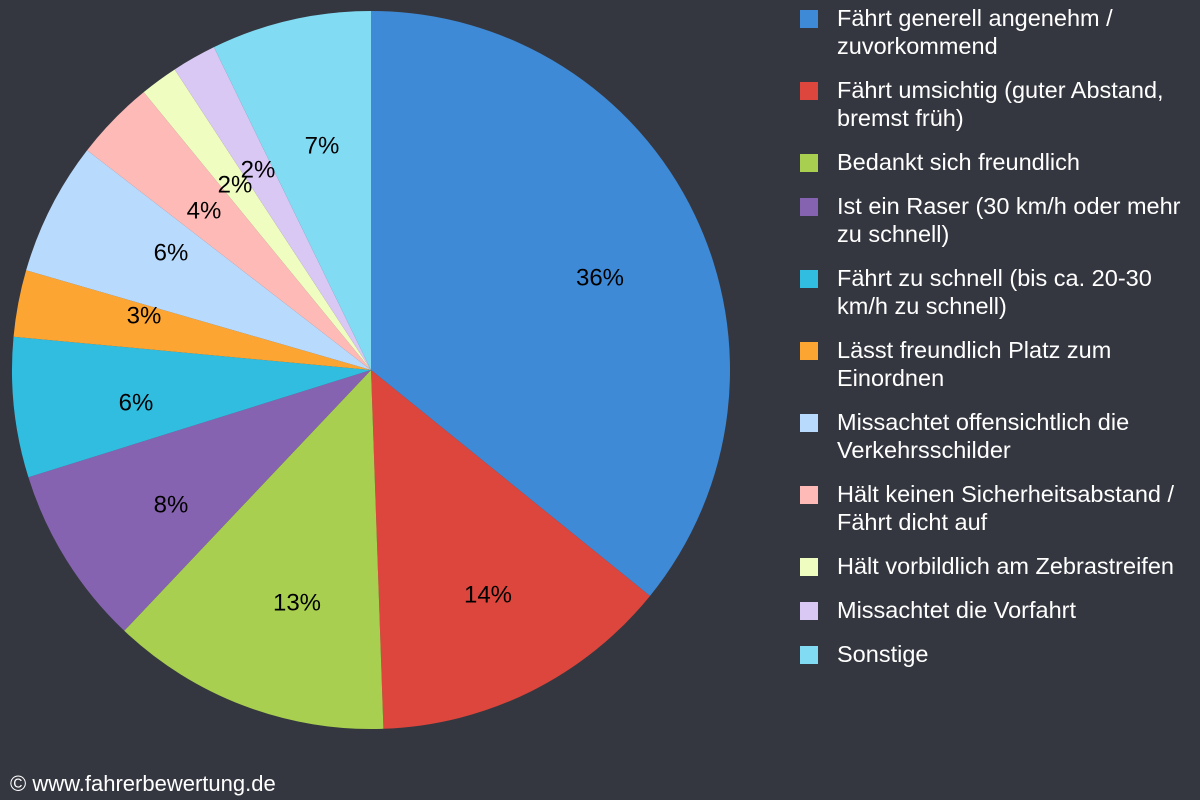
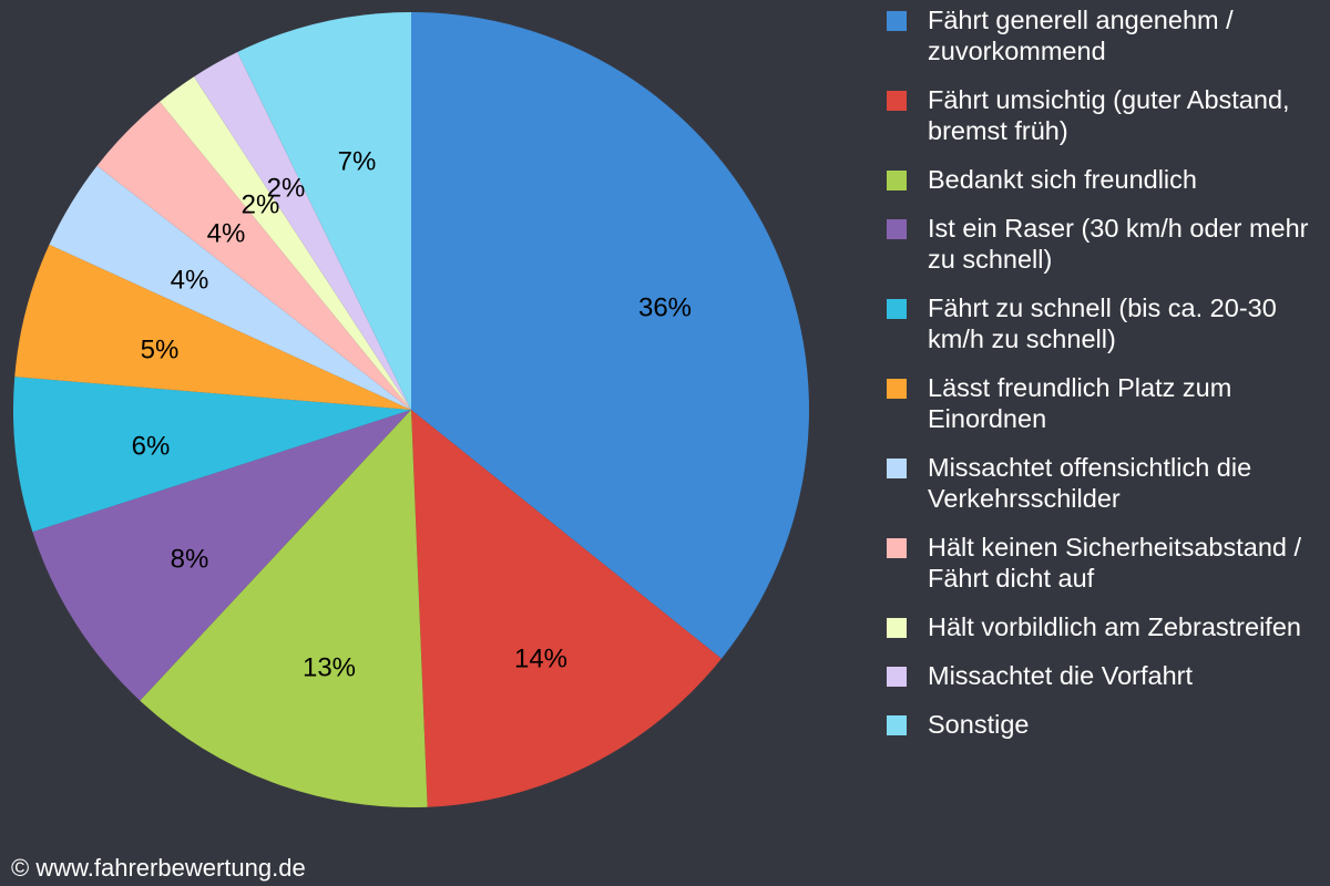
Lässt freundlich Platz zum Einordnen: 3% -> 5%
Missachtet offensichtlich die Verkehrsschilder: 6% -> 4%
